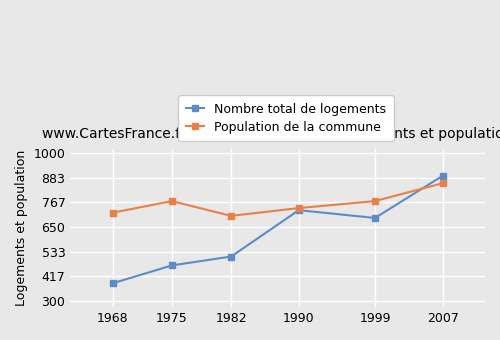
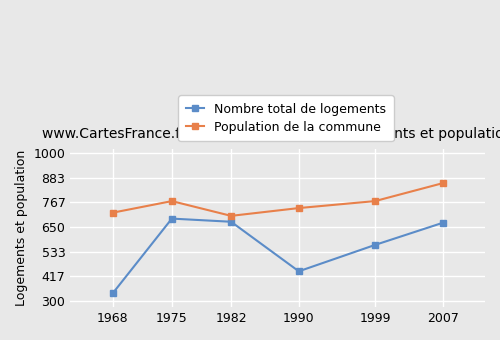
Nombre total de logements/1968: 383 -> 335
Nombre total de logements/1975: 468 -> 690
Nombre total de logements/1982: 510 -> 675
Nombre total de logements/1990: 730 -> 440
Nombre total de logements/1999: 693 -> 565
Nombre total de logements/2007: 893 -> 670
